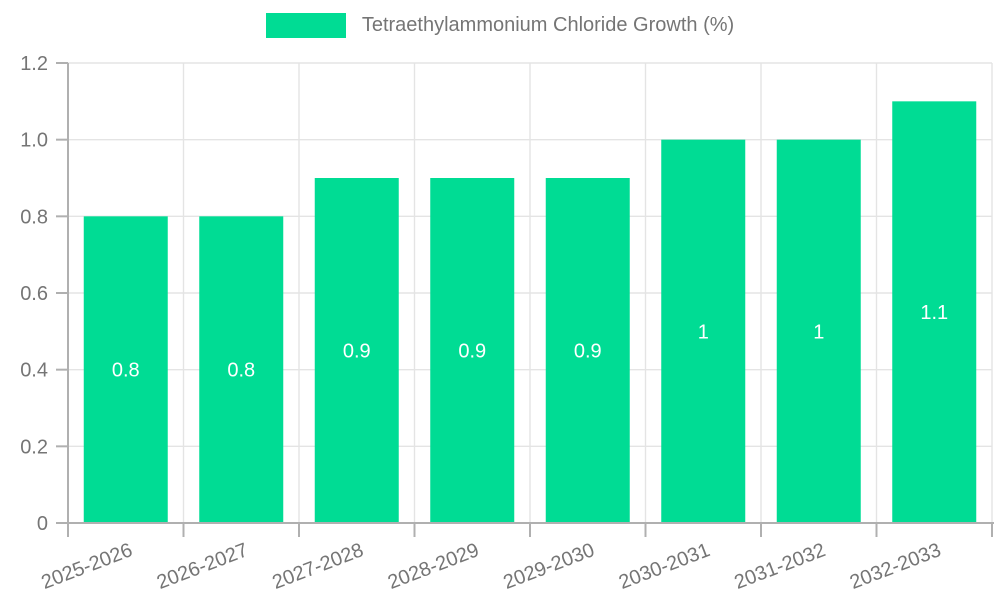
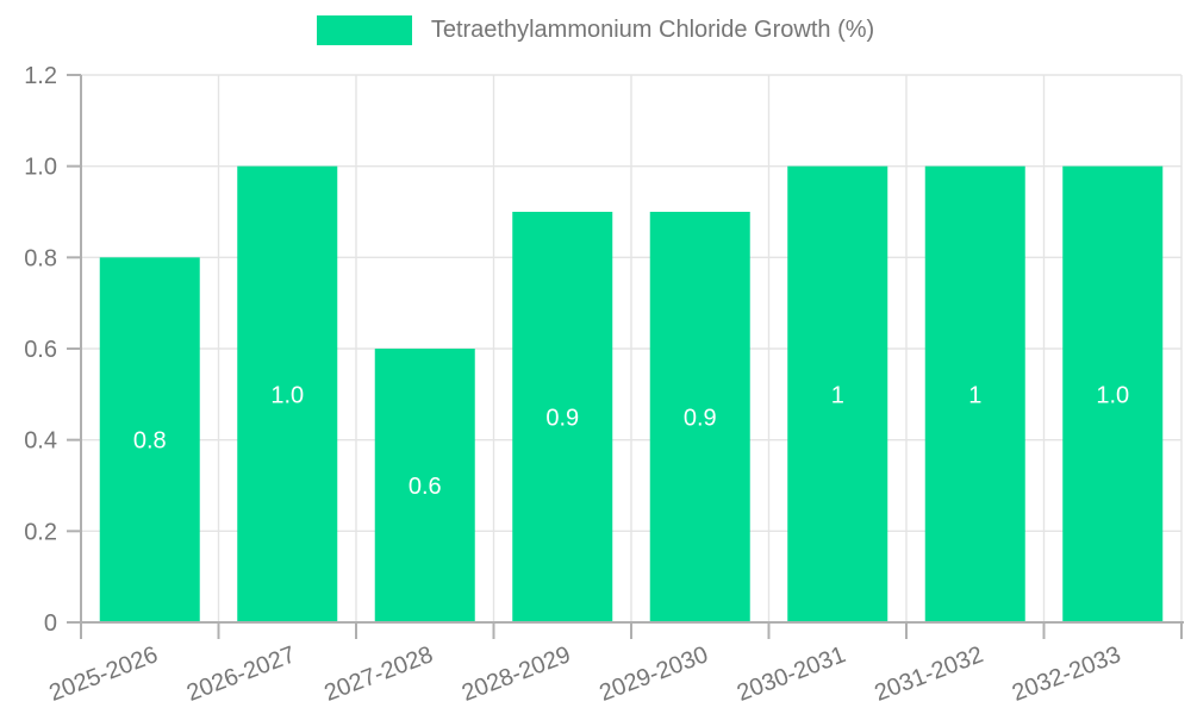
2026-2027: 0.8 -> 1.0
2027-2028: 0.9 -> 0.6
2032-2033: 1.1 -> 1.0
